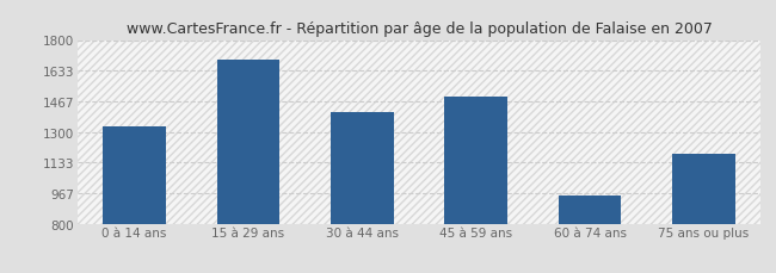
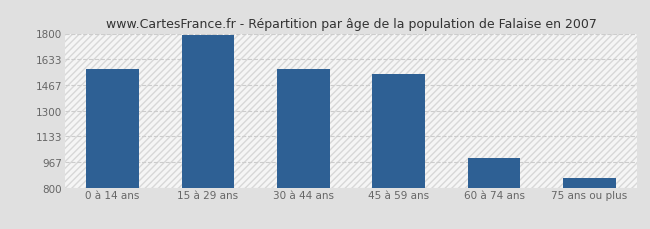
0 à 14 ans: 1330 -> 1570
15 à 29 ans: 1690 -> 1790
30 à 44 ans: 1410 -> 1570
45 à 59 ans: 1490 -> 1540
60 à 74 ans: 950 -> 990
75 ans ou plus: 1180 -> 860
